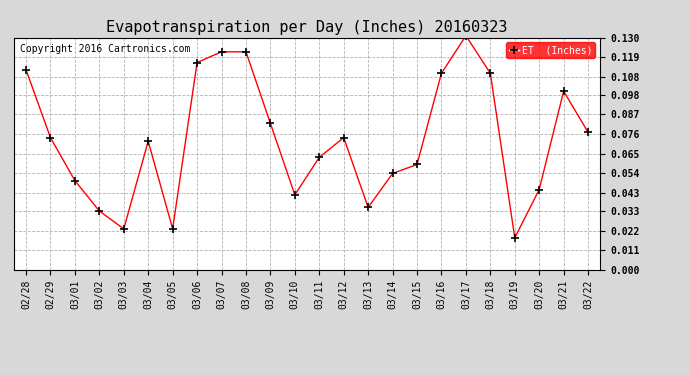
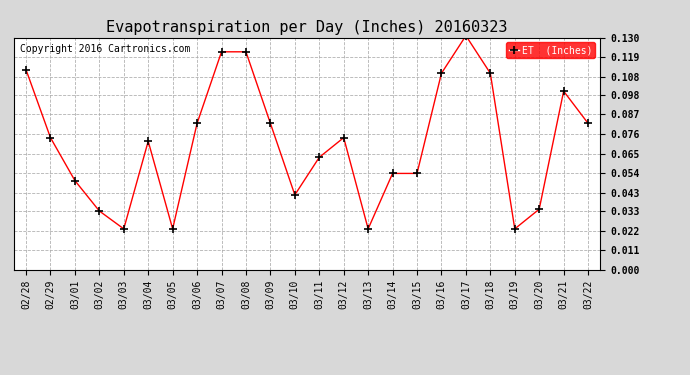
03/06: 0.116 -> 0.082
03/13: 0.035 -> 0.023
03/15: 0.059 -> 0.054
03/19: 0.018 -> 0.023
03/20: 0.045 -> 0.034
03/22: 0.077 -> 0.082
